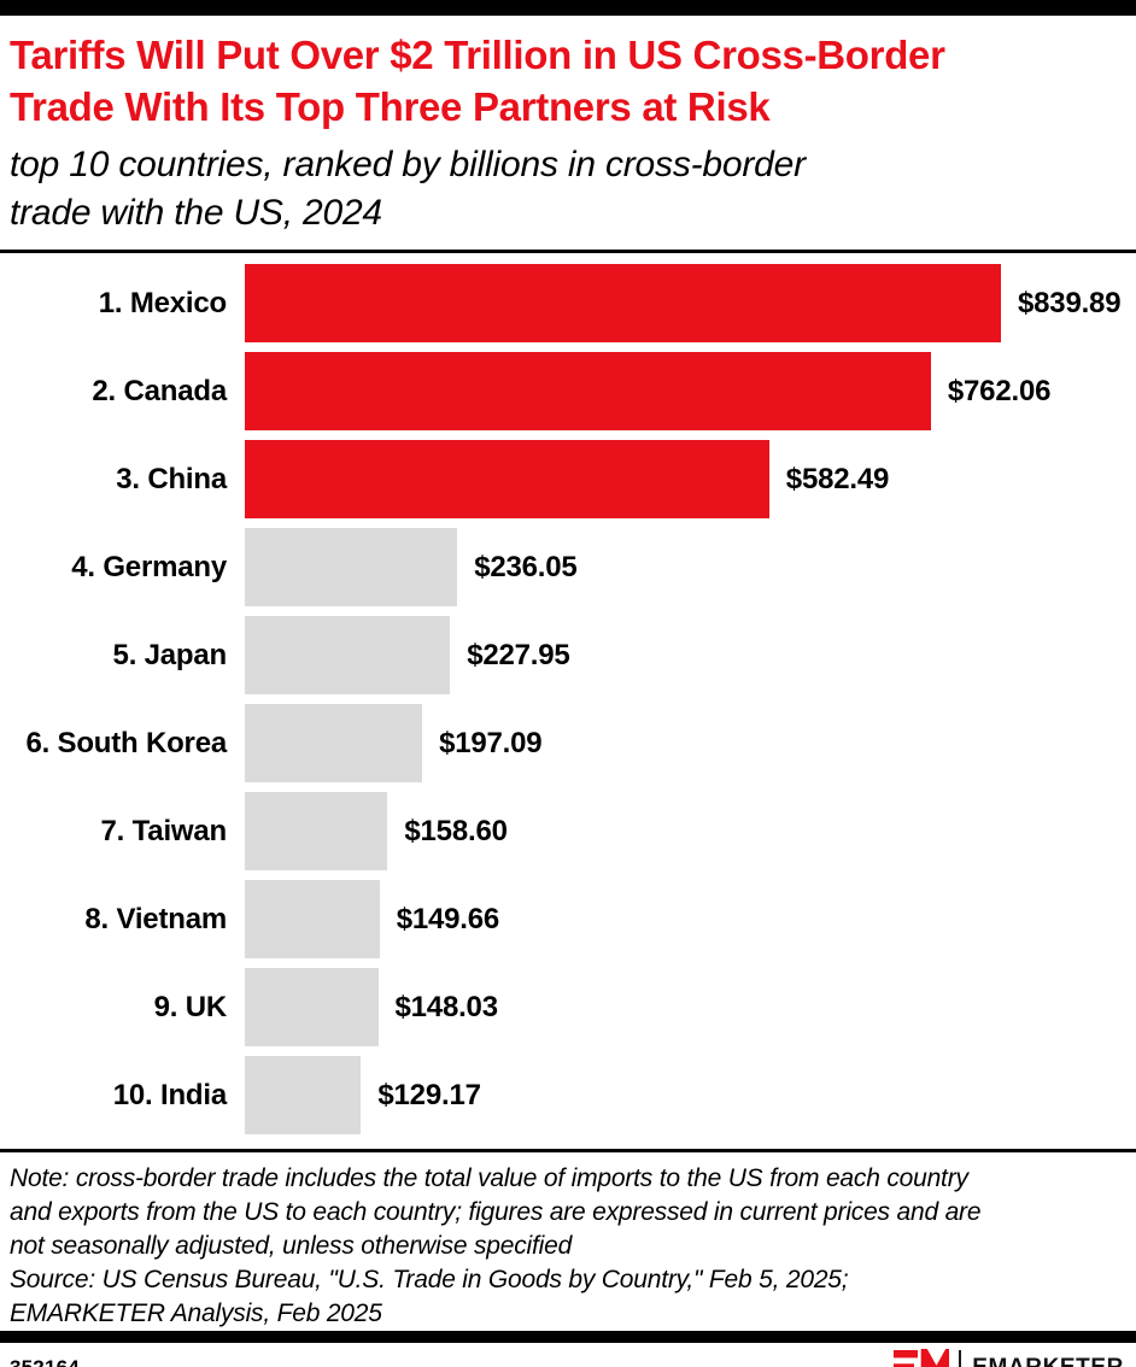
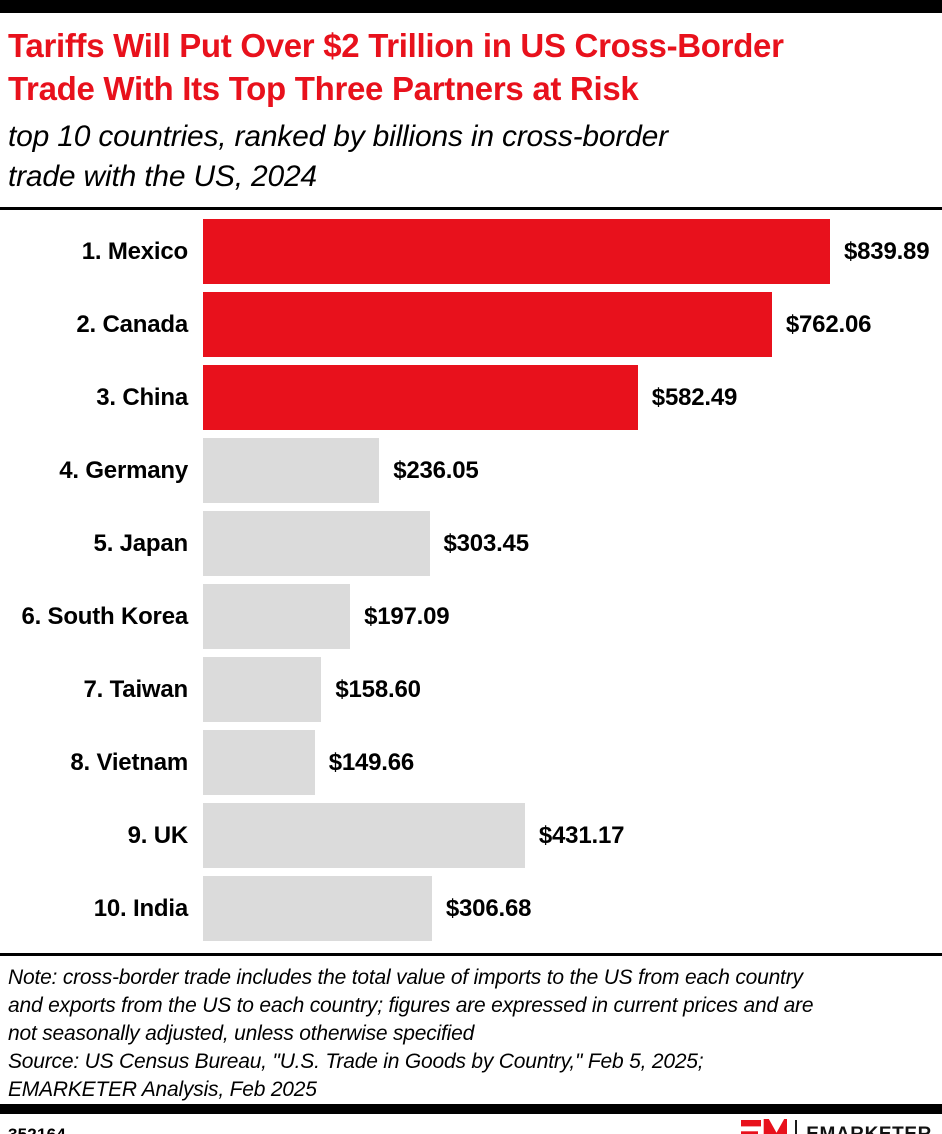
5. Japan: $227.95 -> $303.45
9. UK: $148.03 -> $431.17
10. India: $129.17 -> $306.68
